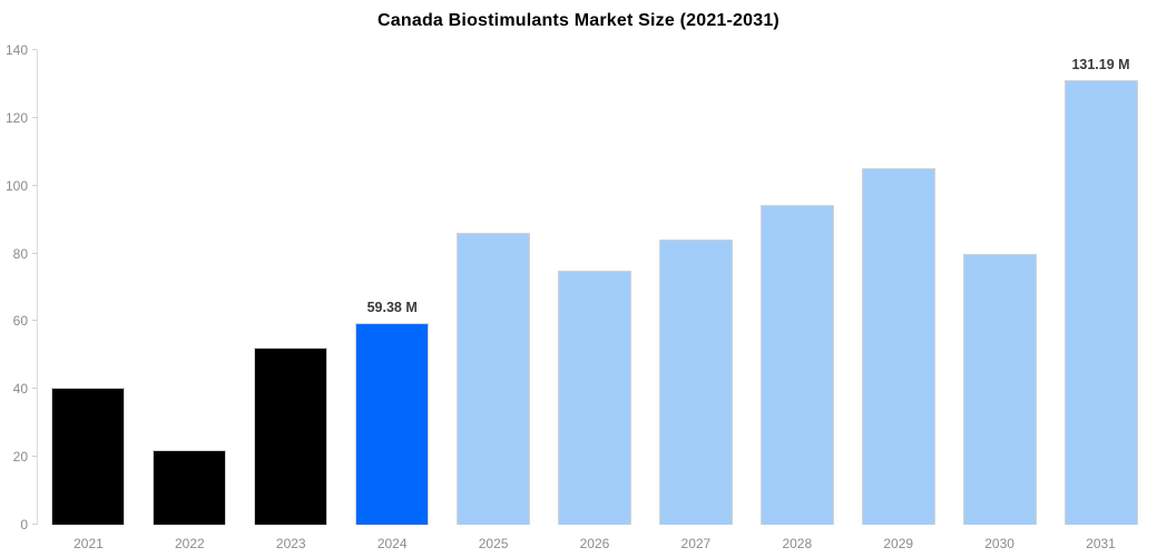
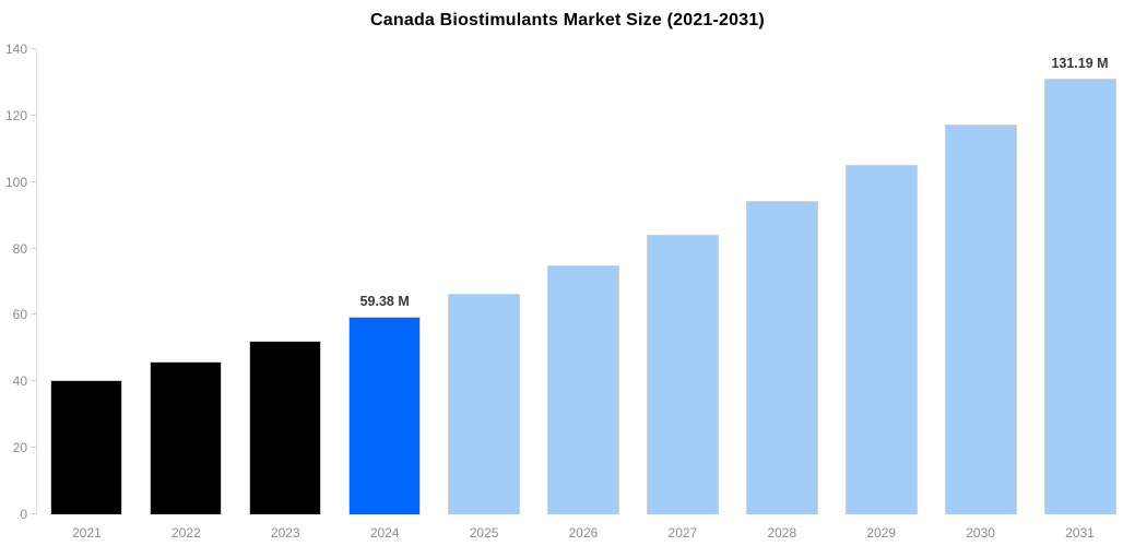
2022: 22 -> 46
2025: 86 -> 66
2030: 80 -> 117
